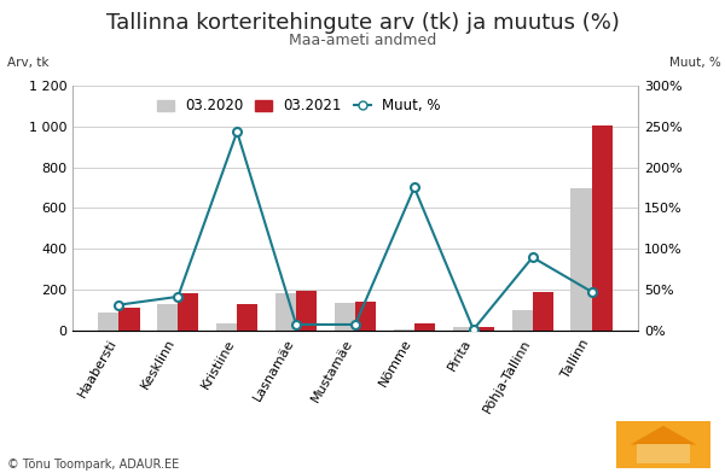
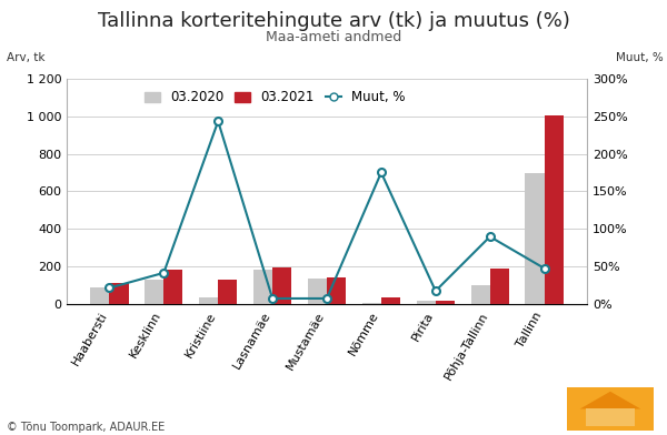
Muut, %/Haabersti: 32% -> 22%
Muut, %/Pirita: 2% -> 18%
